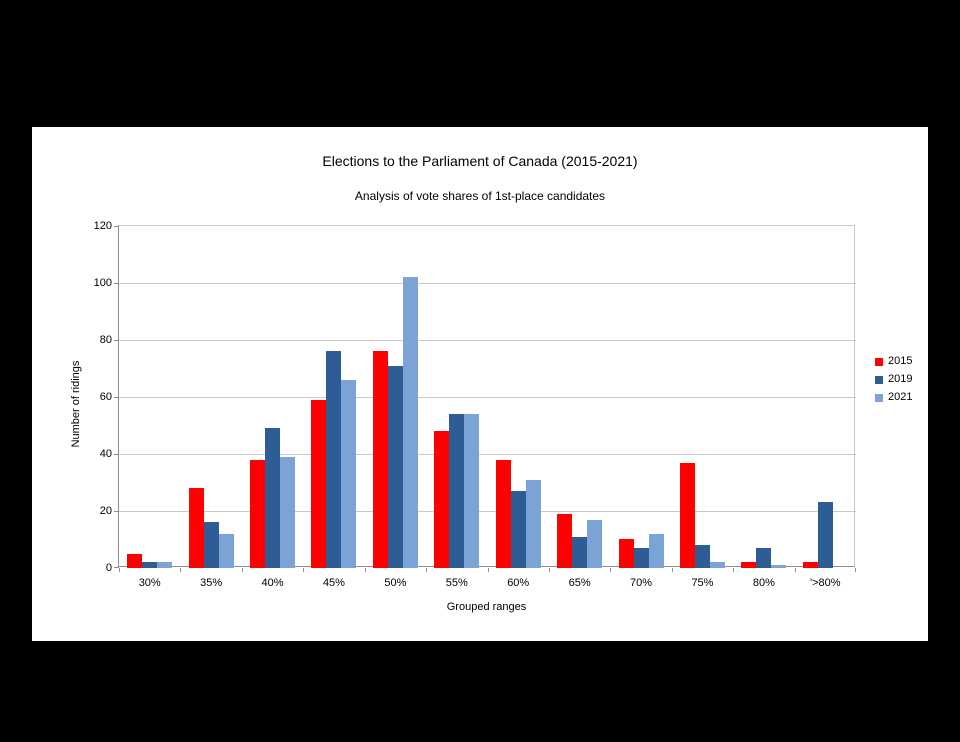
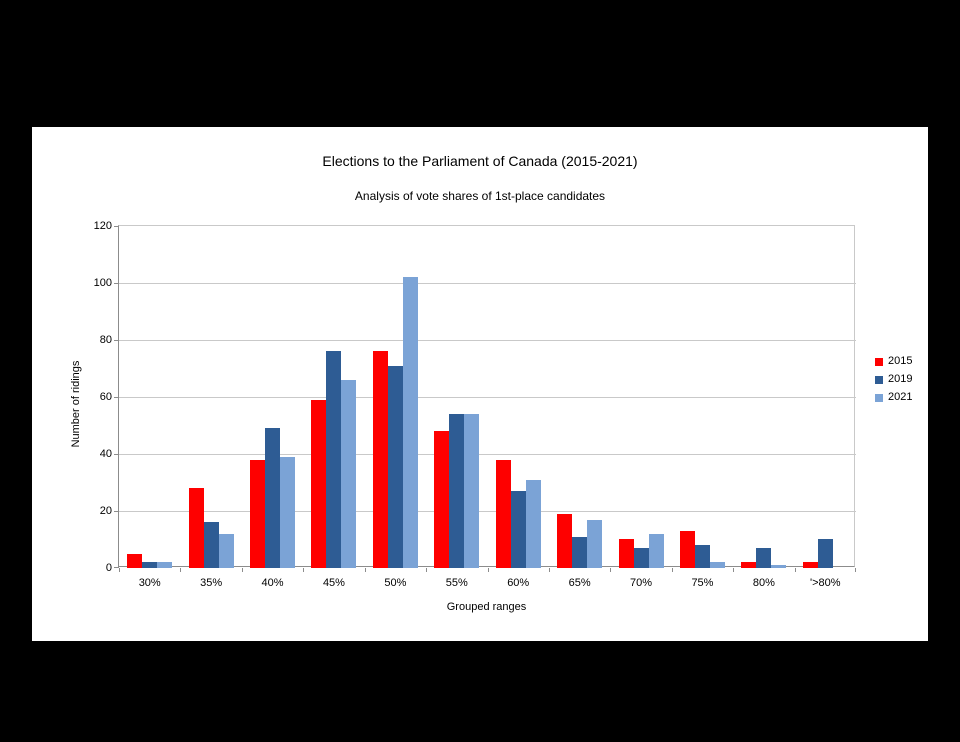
2015/75%: 37 -> 13
2019/'>80%: 23 -> 10
